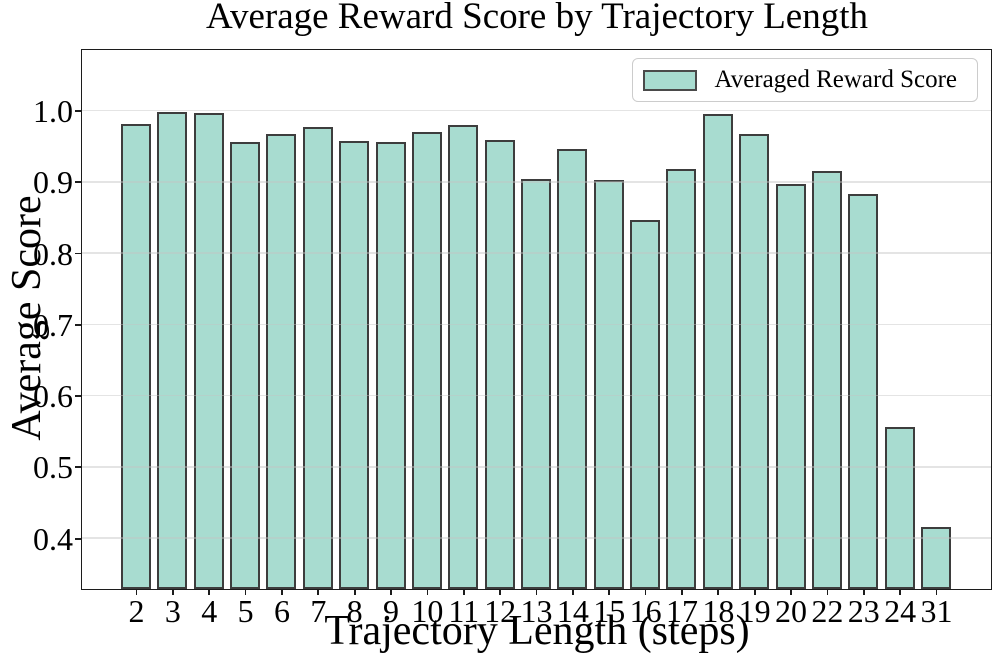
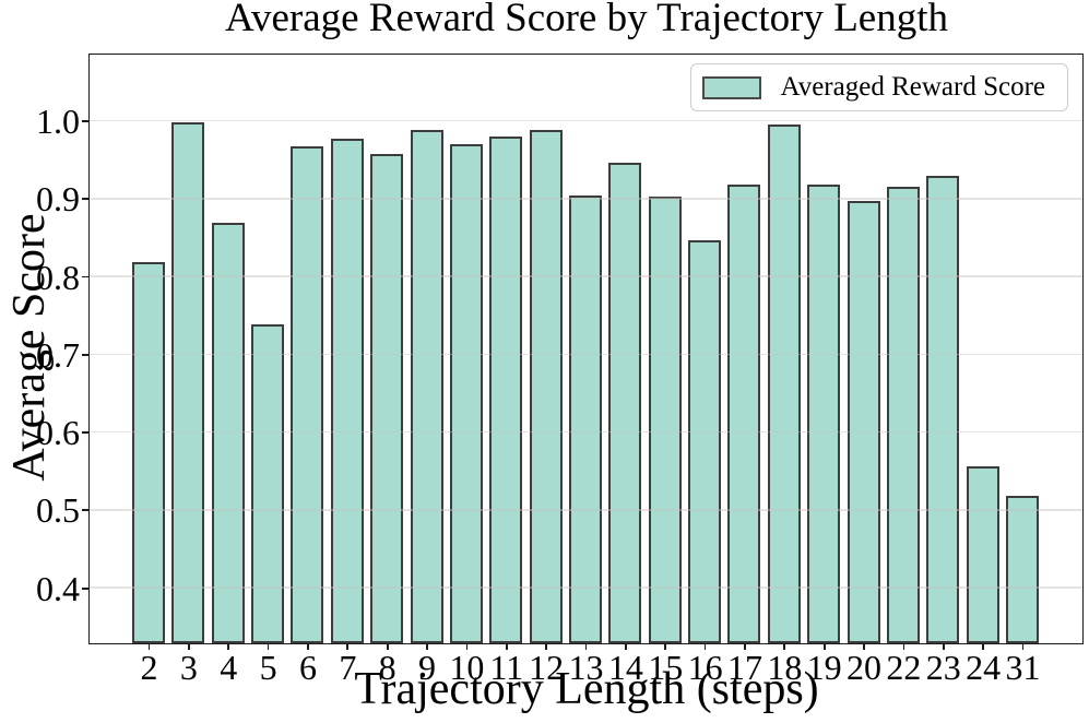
2: 0.98 -> 0.82
4: 1.00 -> 0.87
5: 0.96 -> 0.74
9: 0.96 -> 0.99
12: 0.96 -> 0.99
19: 0.97 -> 0.92
23: 0.89 -> 0.93
31: 0.42 -> 0.52
